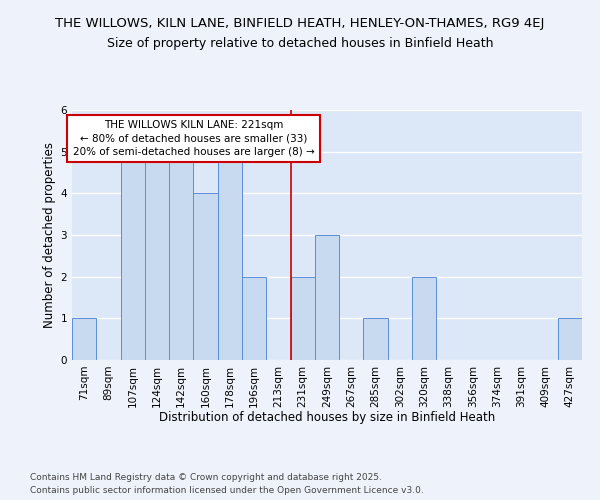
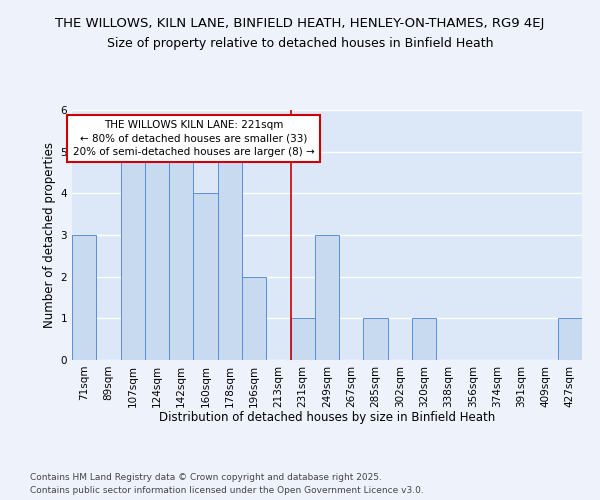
71sqm: 1 -> 3
231sqm: 2 -> 1
320sqm: 2 -> 1
